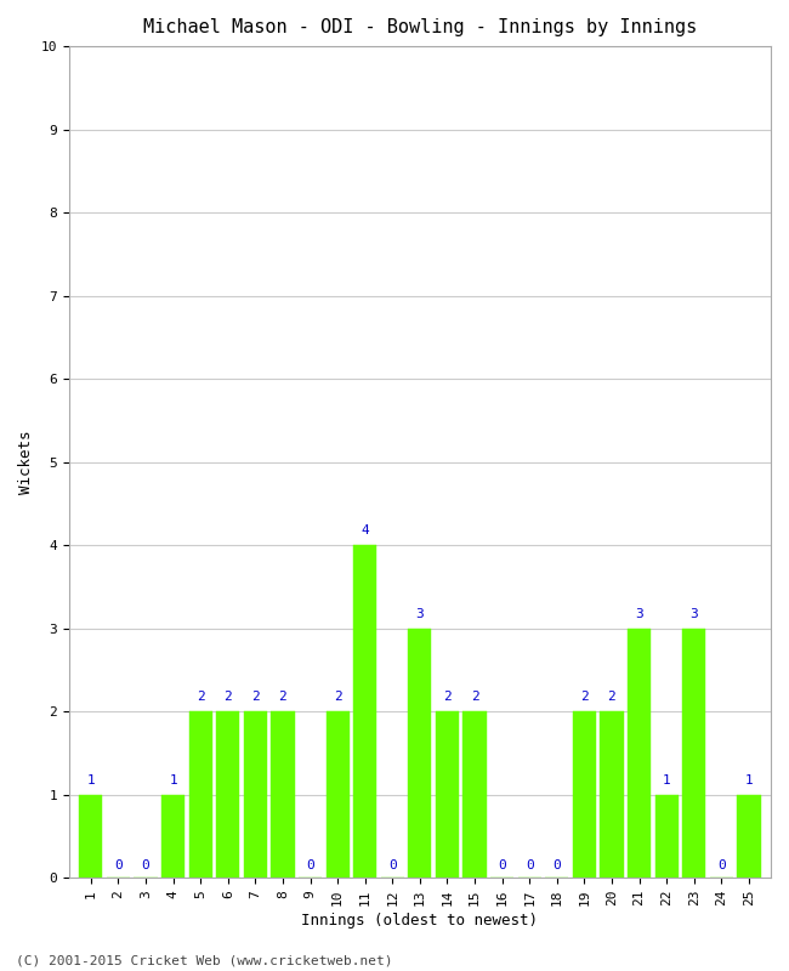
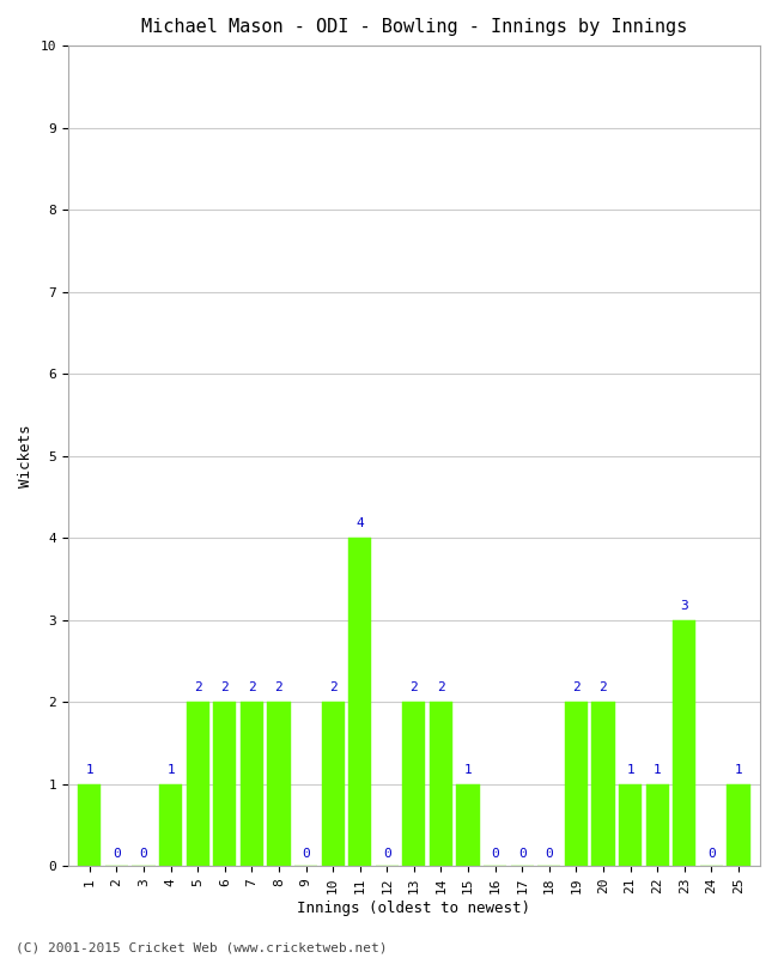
13: 3 -> 2
15: 2 -> 1
21: 3 -> 1
